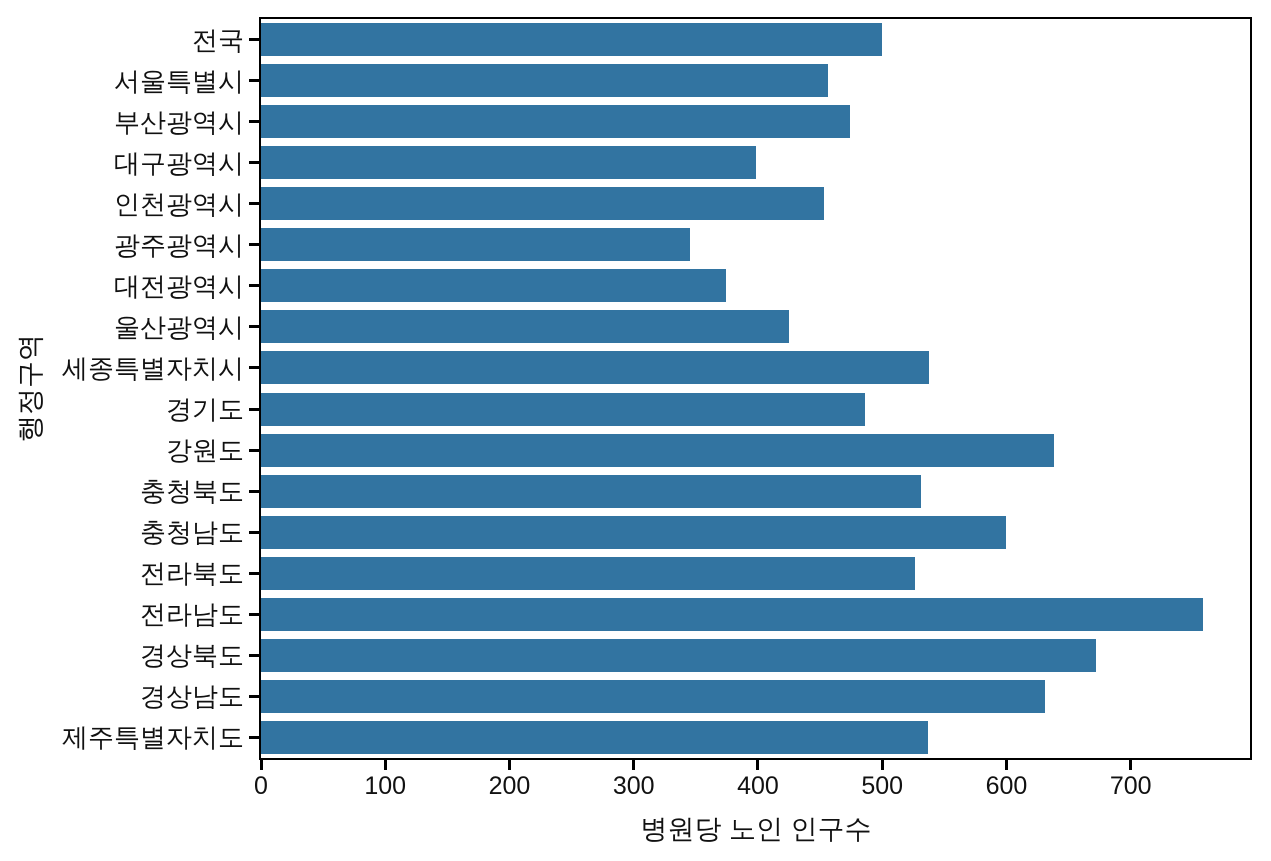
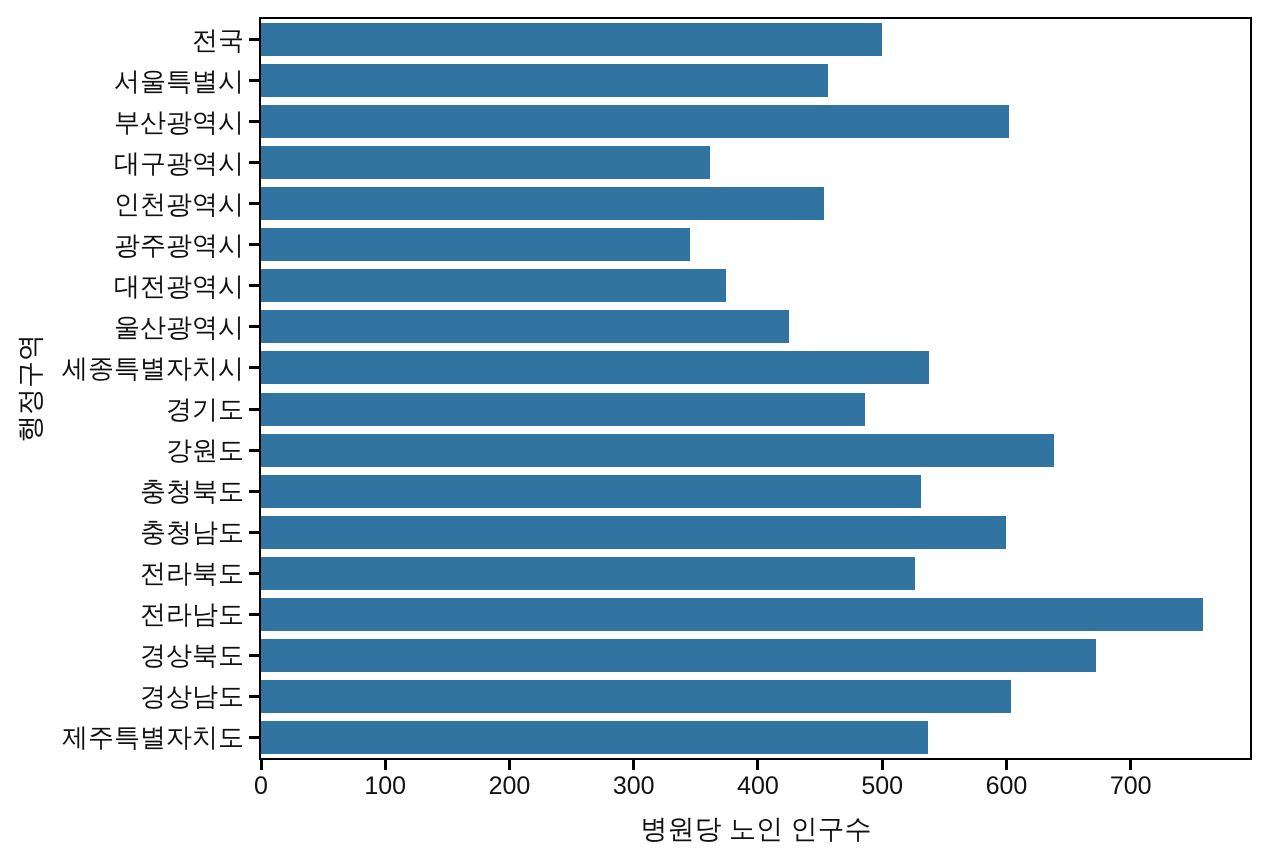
부산광역시: 474 -> 602
대구광역시: 398 -> 361
경상남도: 631 -> 604
